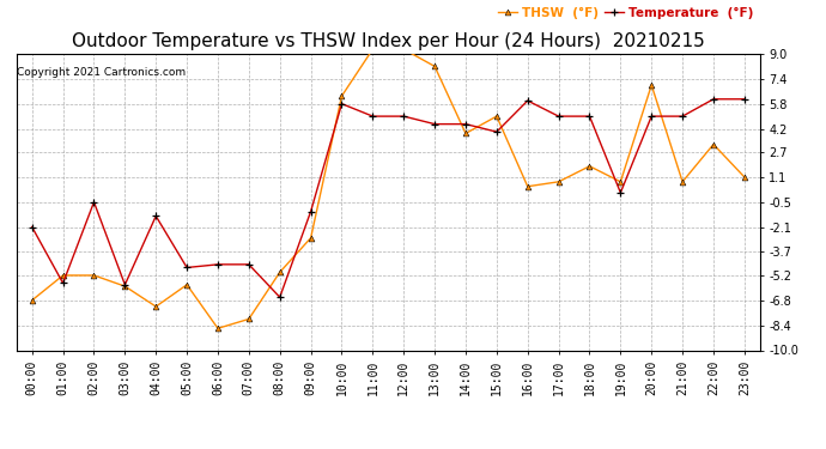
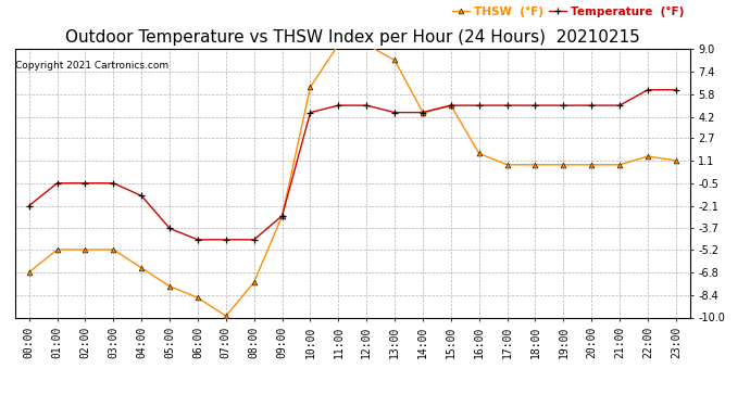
Temperature (°F)/01:00: -5.7 -> -0.5
Temperature (°F)/03:00: -5.8 -> -0.5
THSW (°F)/03:00: -5.9 -> -5.2
THSW (°F)/04:00: -7.2 -> -6.5
Temperature (°F)/05:00: -4.7 -> -3.7
THSW (°F)/05:00: -5.8 -> -7.8
THSW (°F)/07:00: -8.0 -> -9.9
Temperature (°F)/08:00: -6.6 -> -4.5
THSW (°F)/08:00: -5.0 -> -7.5
Temperature (°F)/09:00: -1.1 -> -2.8
Temperature (°F)/10:00: 5.8 -> 4.5
THSW (°F)/14:00: 3.9 -> 4.5
Temperature (°F)/15:00: 4.0 -> 5.0
Temperature (°F)/16:00: 6.0 -> 5.0
THSW (°F)/16:00: 0.5 -> 1.6
THSW (°F)/18:00: 1.8 -> 0.8
Temperature (°F)/19:00: 0.1 -> 5.0
THSW (°F)/20:00: 7.0 -> 0.8
THSW (°F)/22:00: 3.2 -> 1.4
